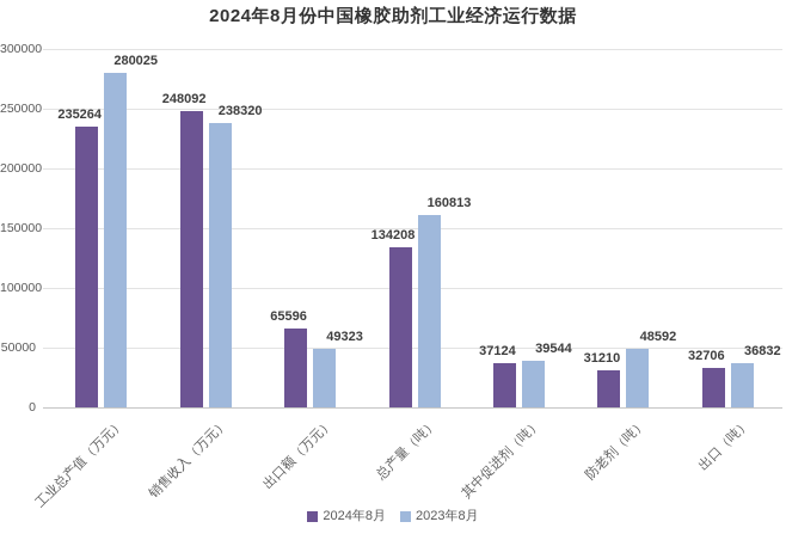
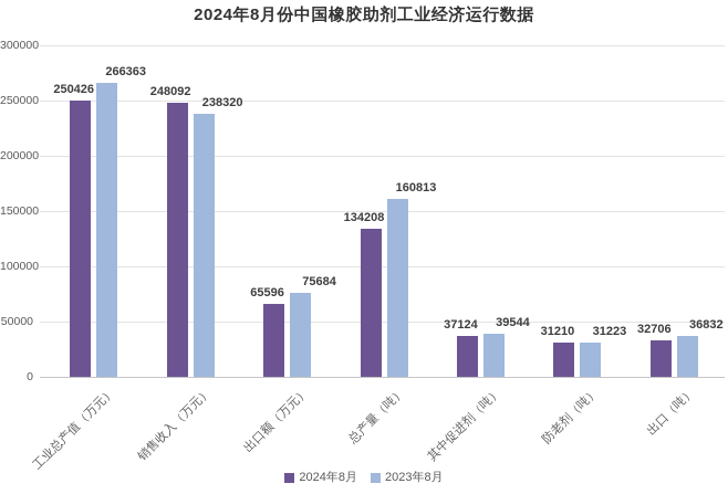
2024年8月/工业总产值（万元）: 235264 -> 250426
2023年8月/工业总产值（万元）: 280025 -> 266363
2023年8月/出口额（万元）: 49323 -> 75684
2023年8月/防老剂（吨）: 48592 -> 31223
